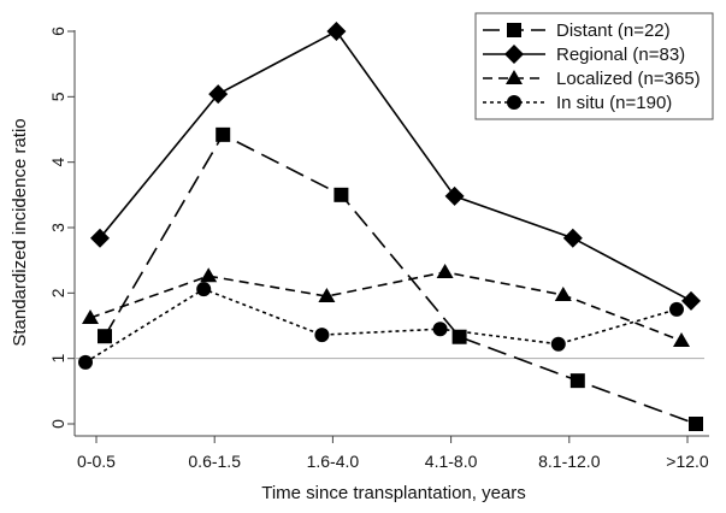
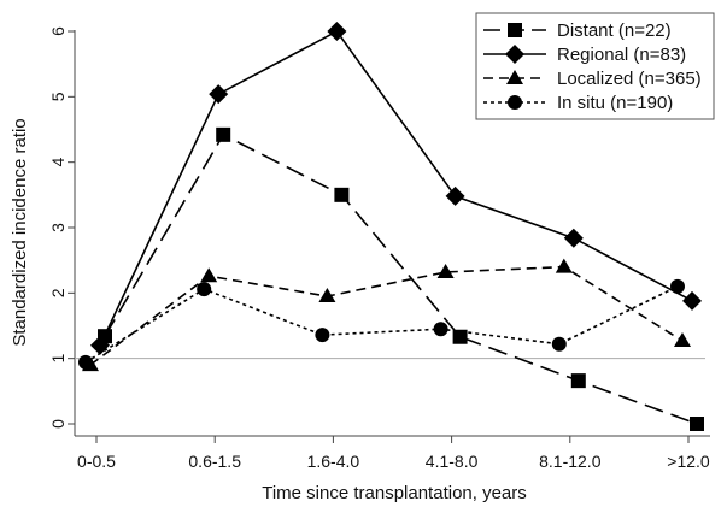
Regional (n=83)/0-0.5: 2.8 -> 1.2
Localized (n=365)/0-0.5: 1.6 -> 0.9
Localized (n=365)/8.1-12.0: 2.0 -> 2.4
In situ (n=190)/>12.0: 1.8 -> 2.1
